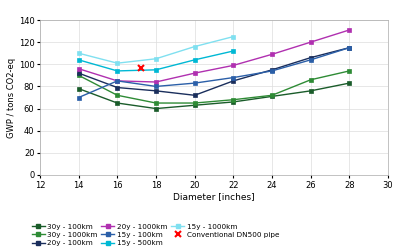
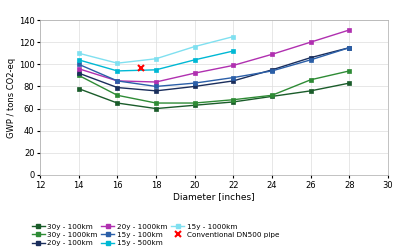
15y - 100km/14: 70 -> 100
20y - 100km/20: 72 -> 80
